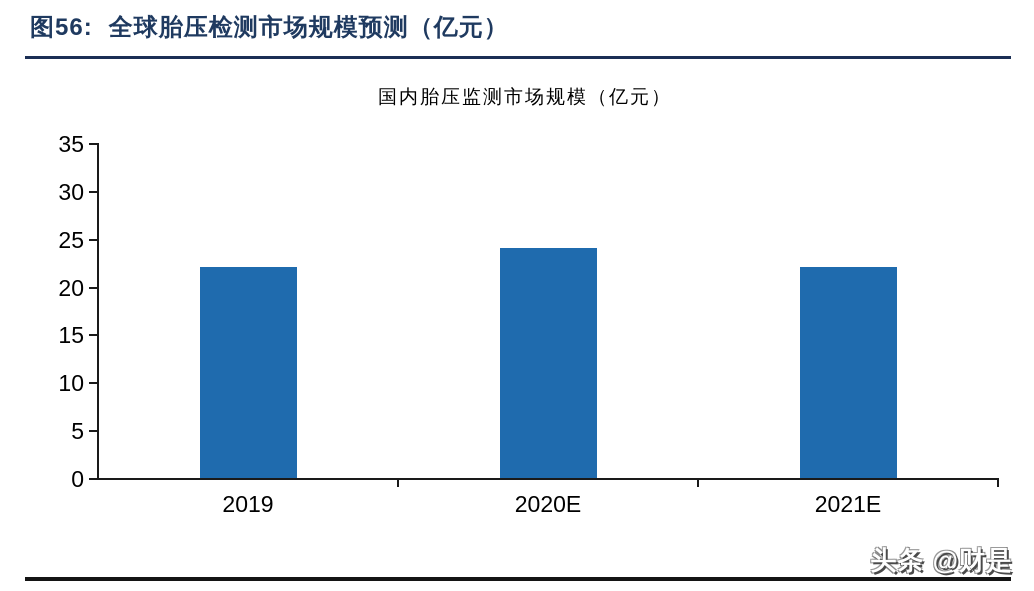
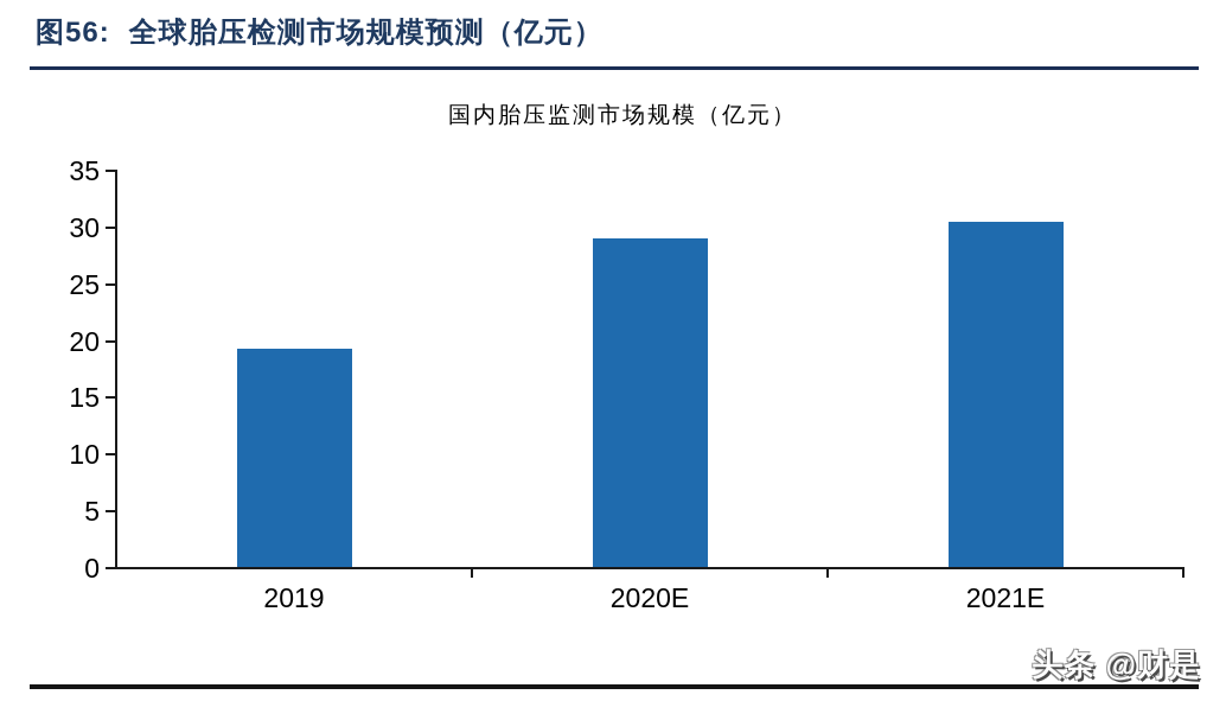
2019: 22 -> 19
2020E: 24 -> 29
2021E: 22 -> 30
